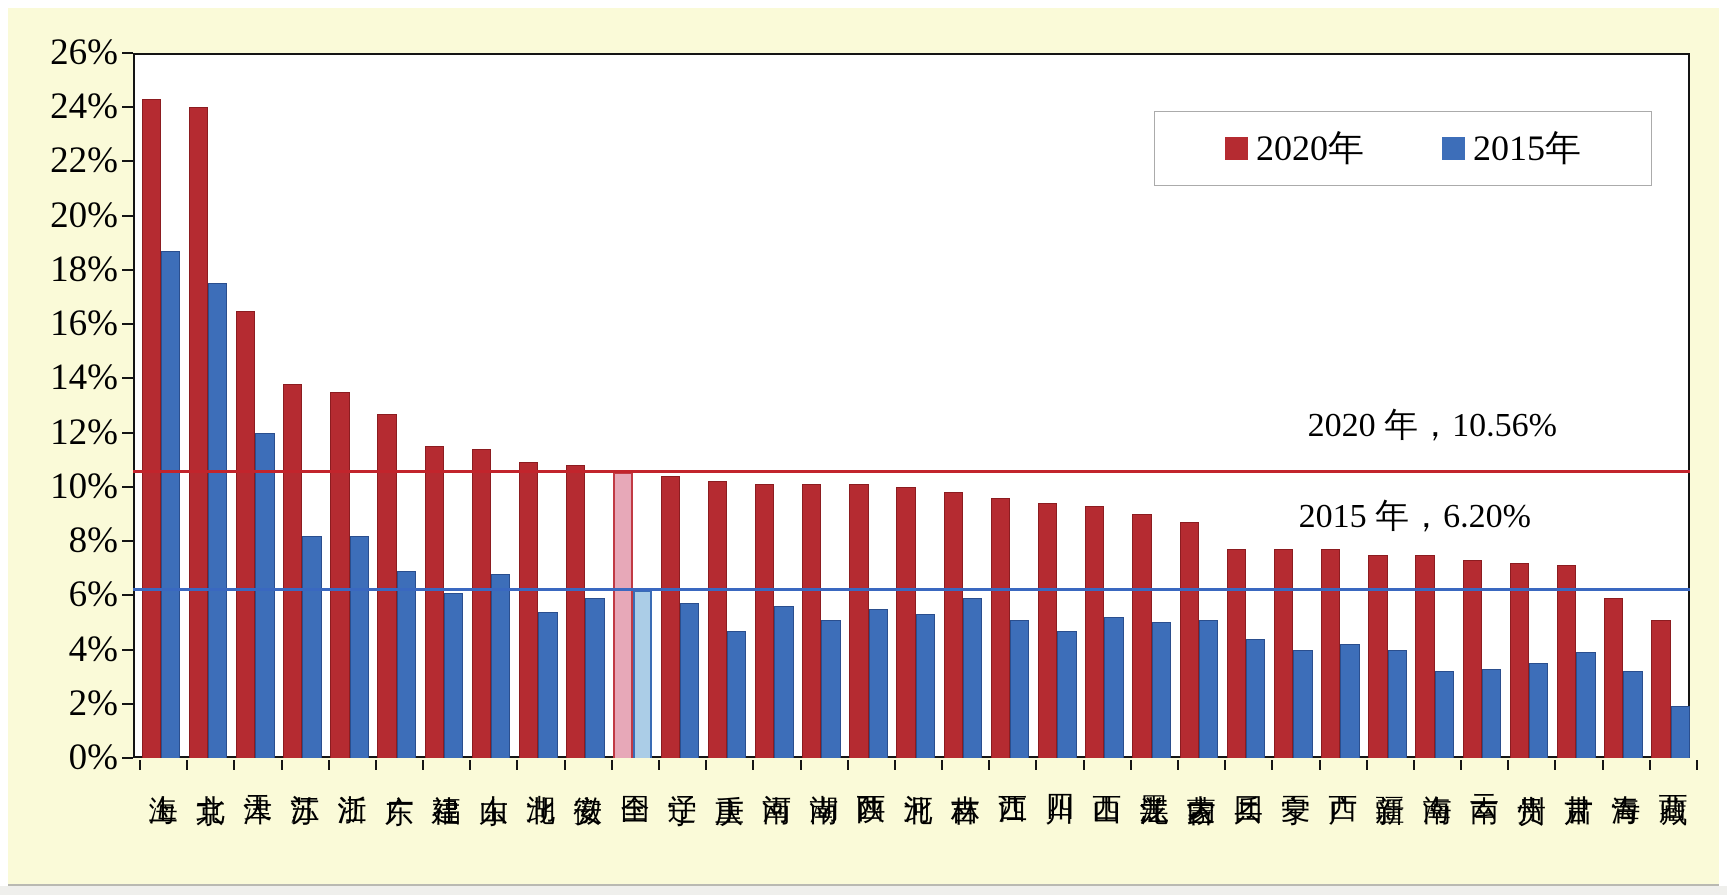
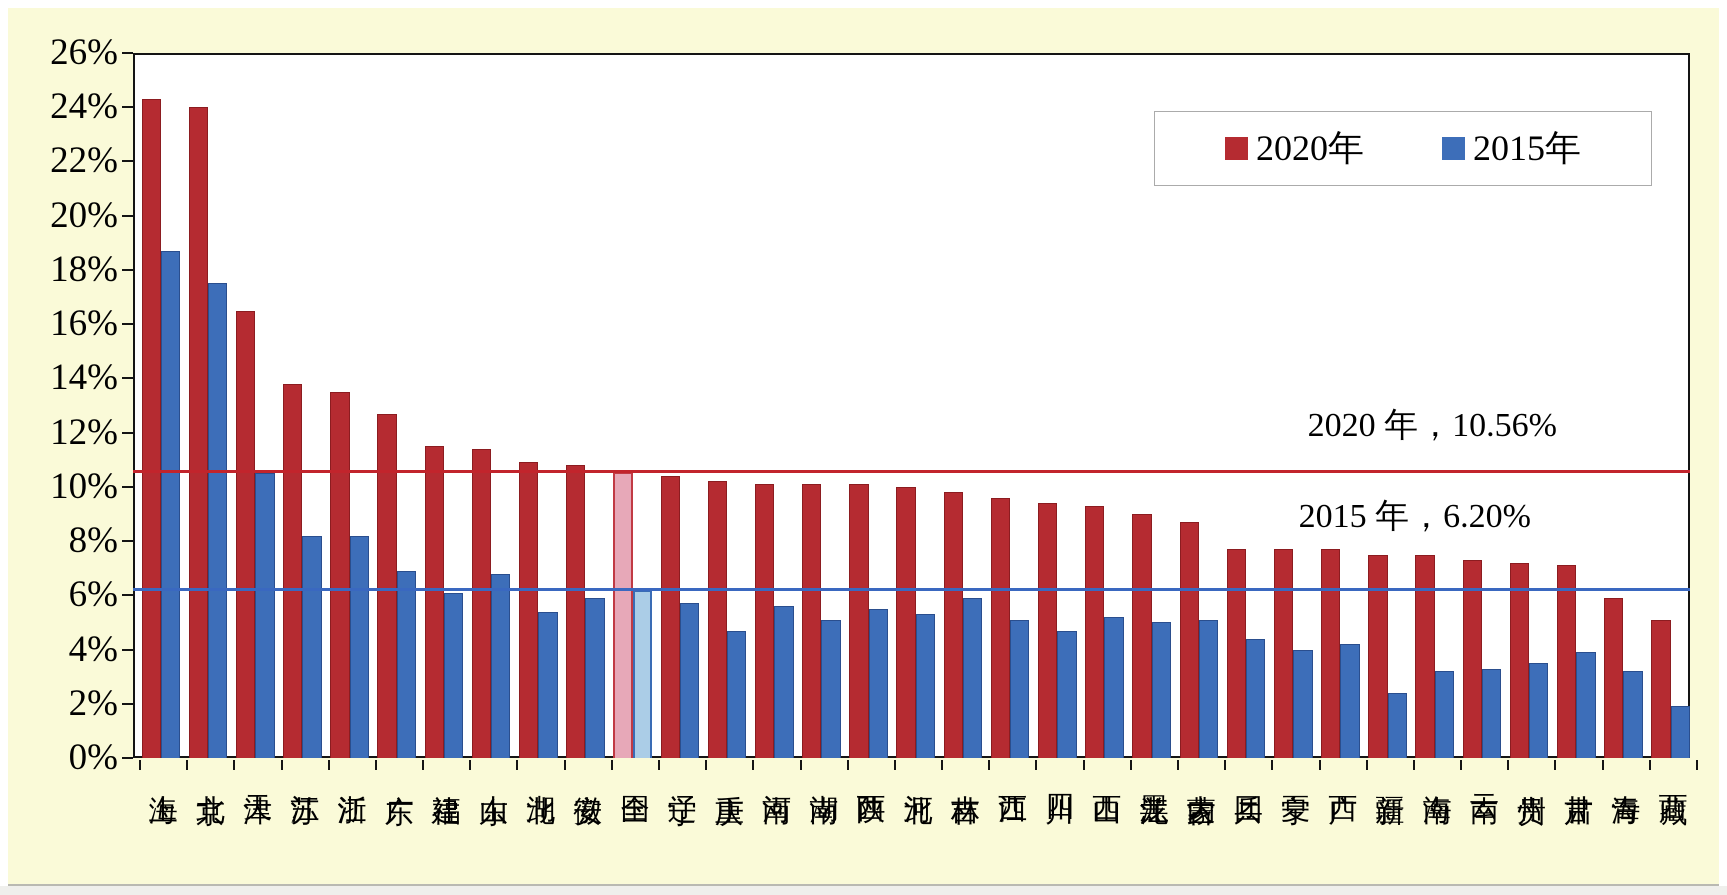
2015年/天津: 12.0% -> 10.5%
2015年/新疆: 4.0% -> 2.4%
